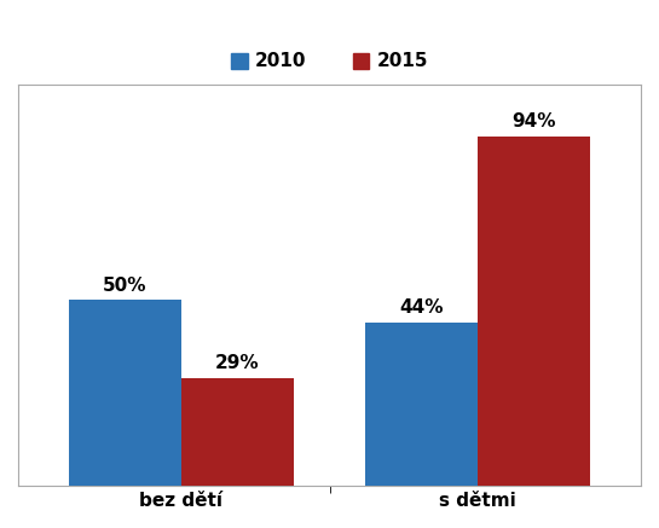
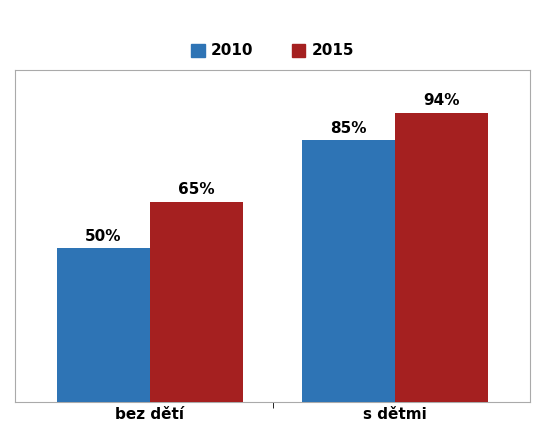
2015/bez dětí: 29% -> 65%
2010/s dětmi: 44% -> 85%
